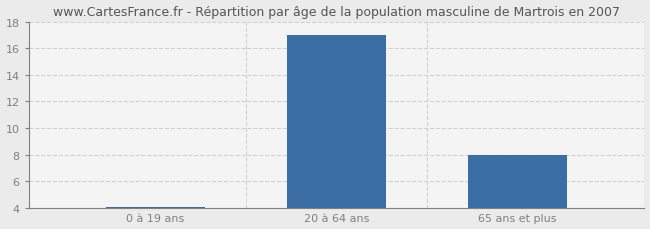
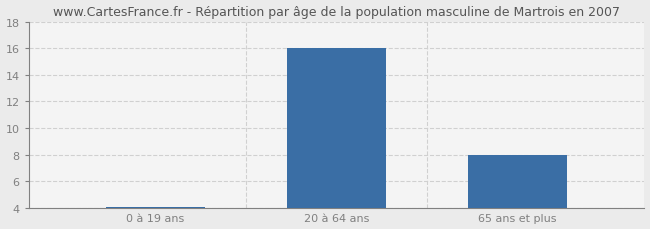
20 à 64 ans: 17.0 -> 16.0
